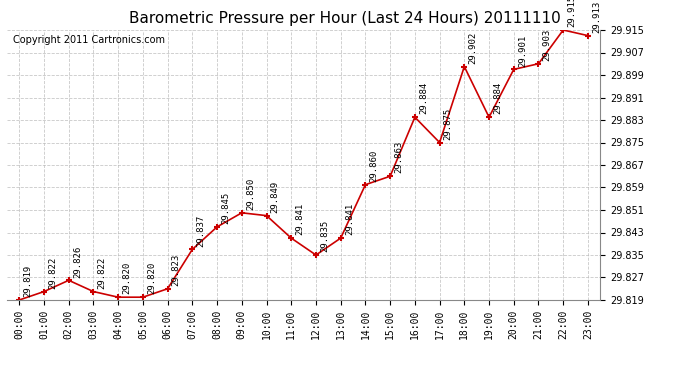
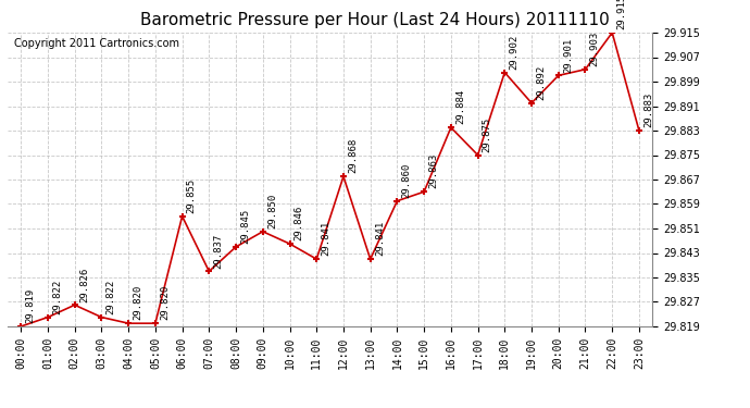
06:00: 29.823 -> 29.855
10:00: 29.849 -> 29.846
12:00: 29.835 -> 29.868
19:00: 29.884 -> 29.892
23:00: 29.913 -> 29.883
